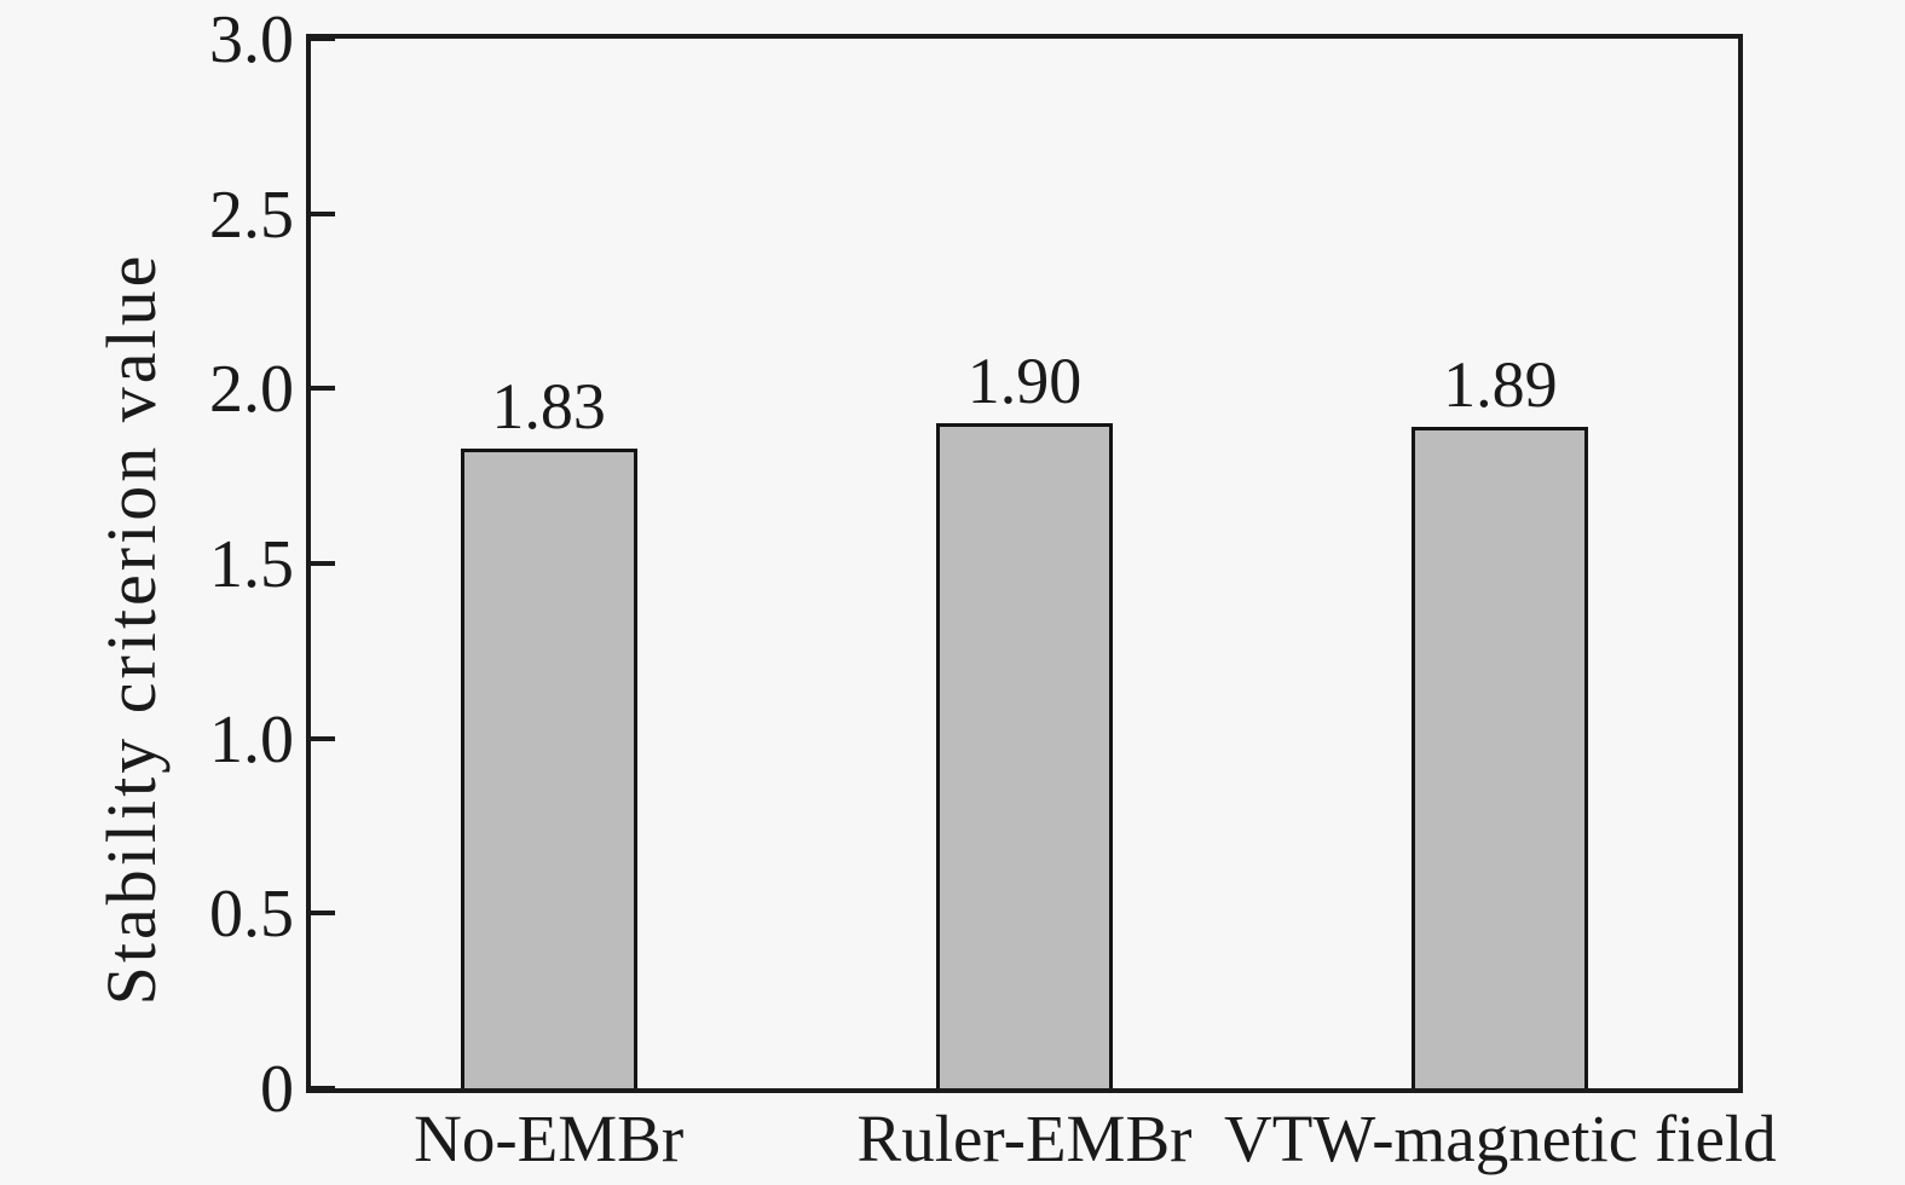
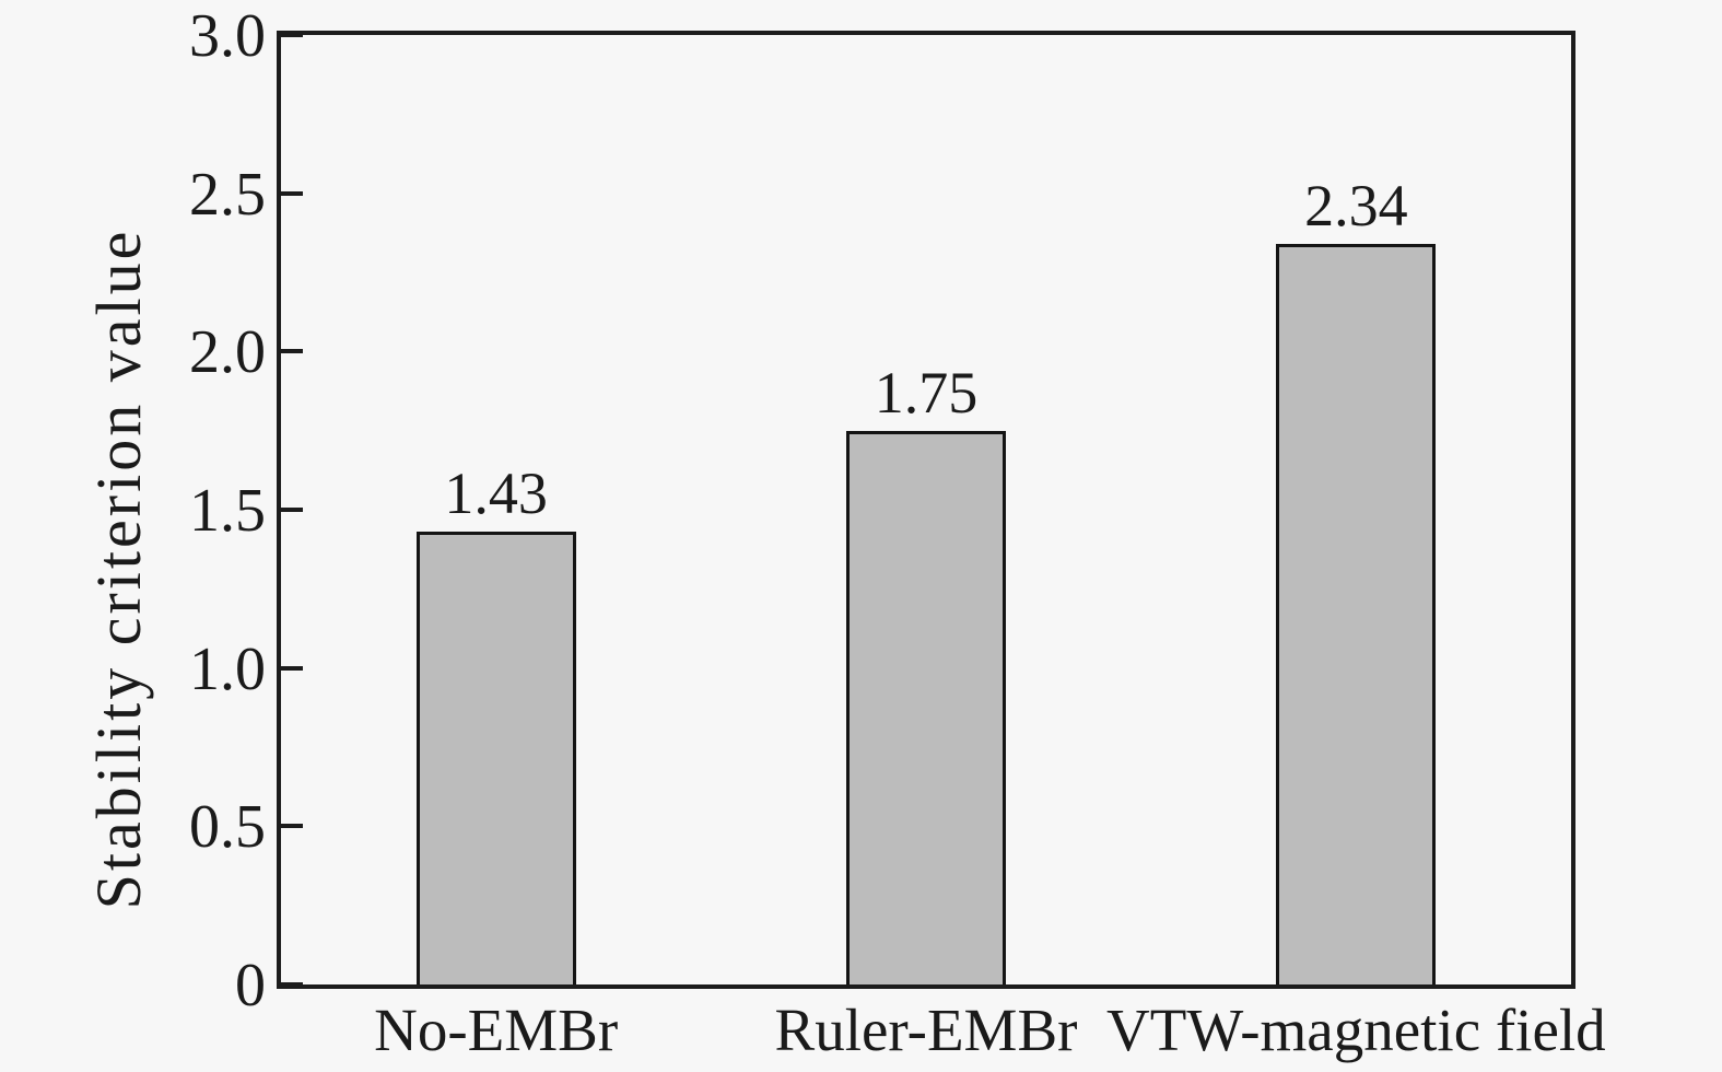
No-EMBr: 1.83 -> 1.43
Ruler-EMBr: 1.90 -> 1.75
VTW-magnetic field: 1.89 -> 2.34
